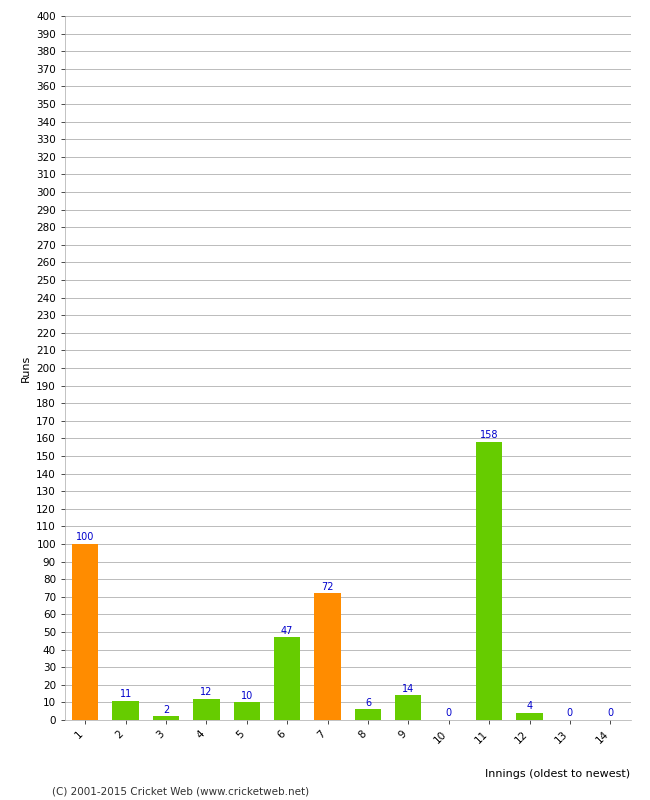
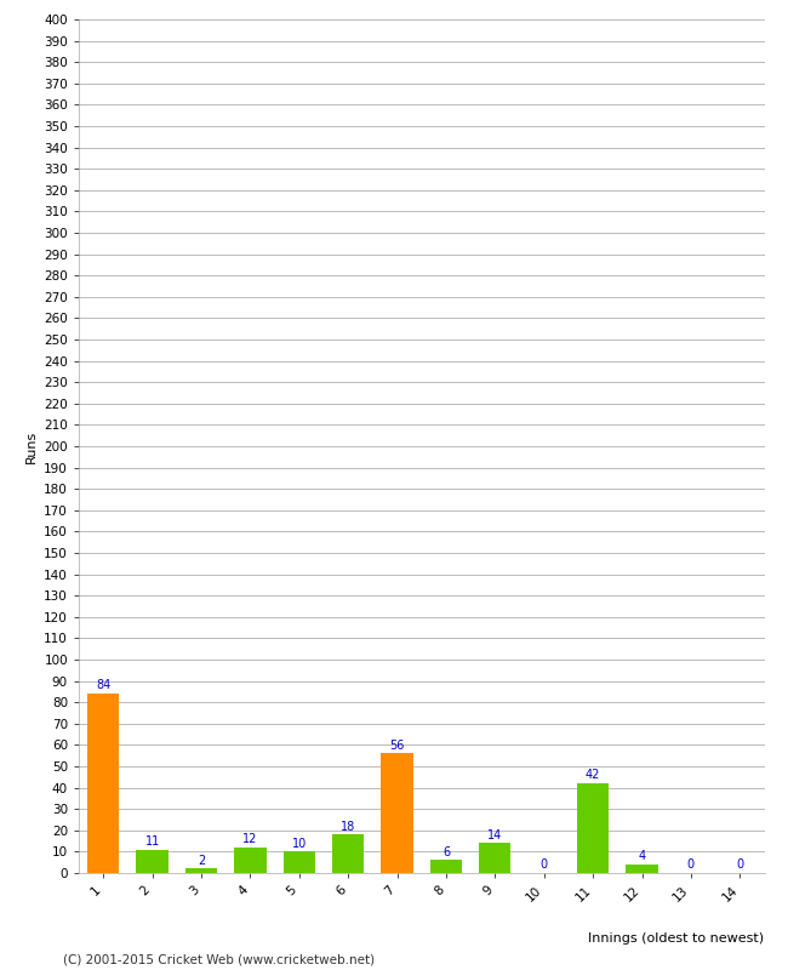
1: 100 -> 84
6: 47 -> 18
7: 72 -> 56
11: 158 -> 42
